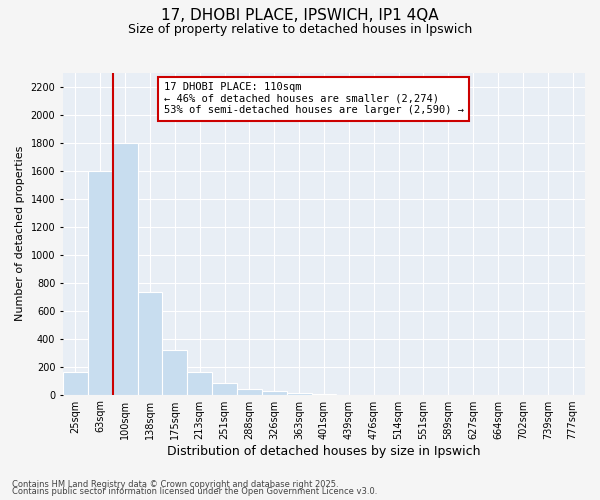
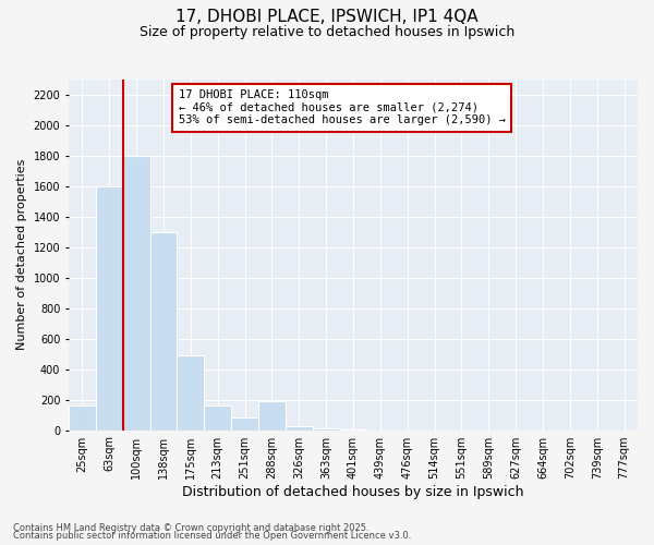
138sqm: 730 -> 1300
175sqm: 320 -> 490
288sqm: 40 -> 190
